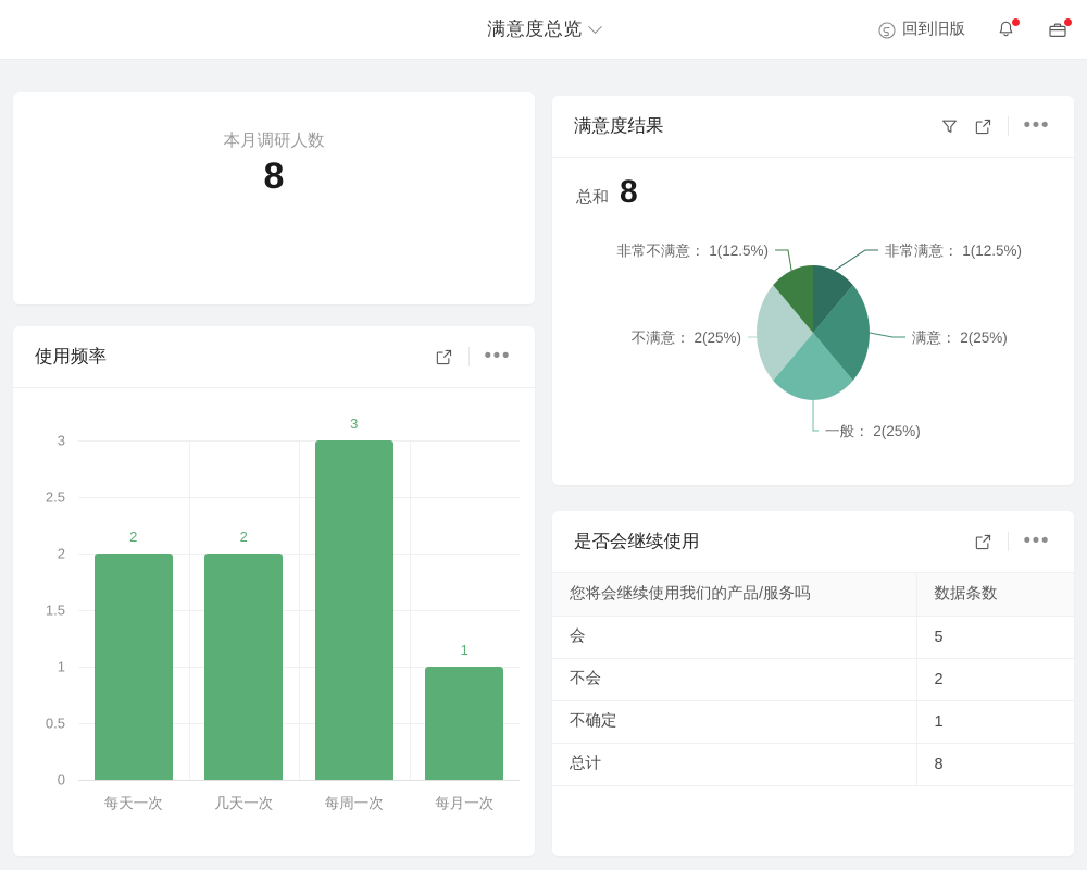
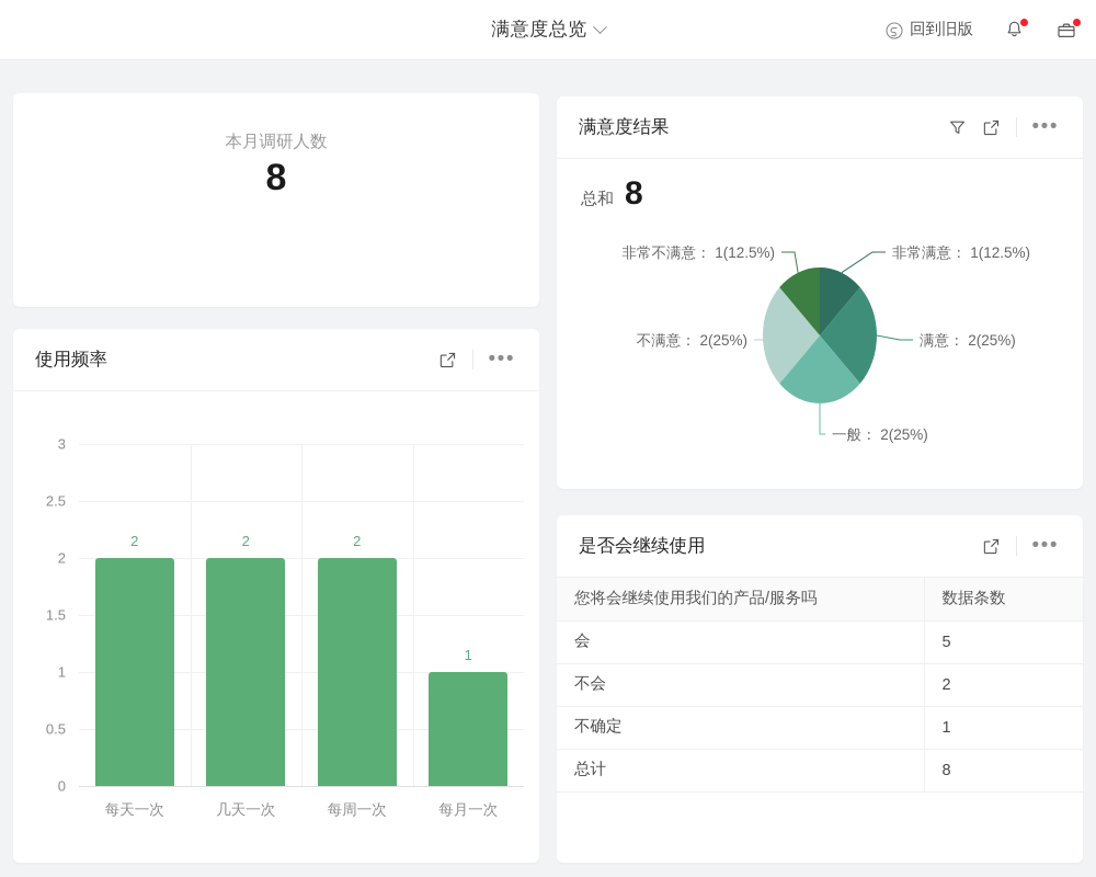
使用频率/每周一次: 3 -> 2
